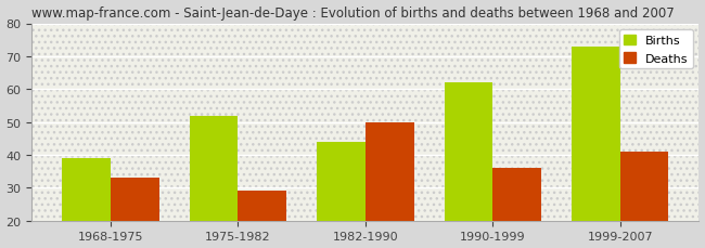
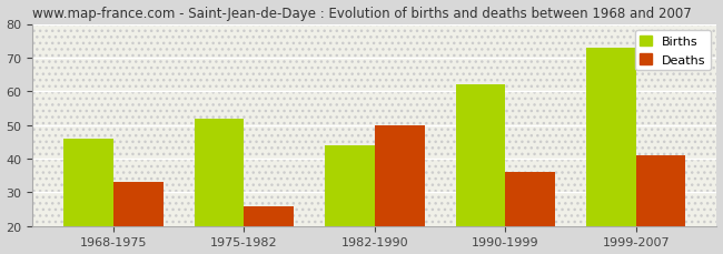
Births/1968-1975: 39 -> 46
Deaths/1975-1982: 29 -> 26
